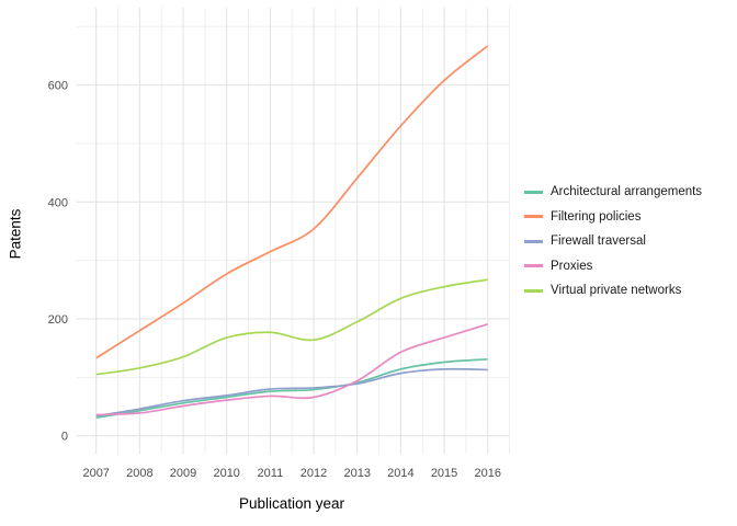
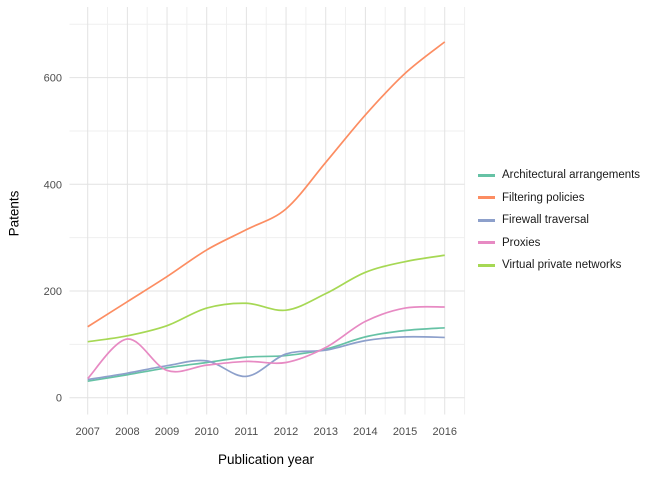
Proxies/2008: 40 -> 110
Firewall traversal/2011: 80 -> 40
Proxies/2016: 190 -> 170
